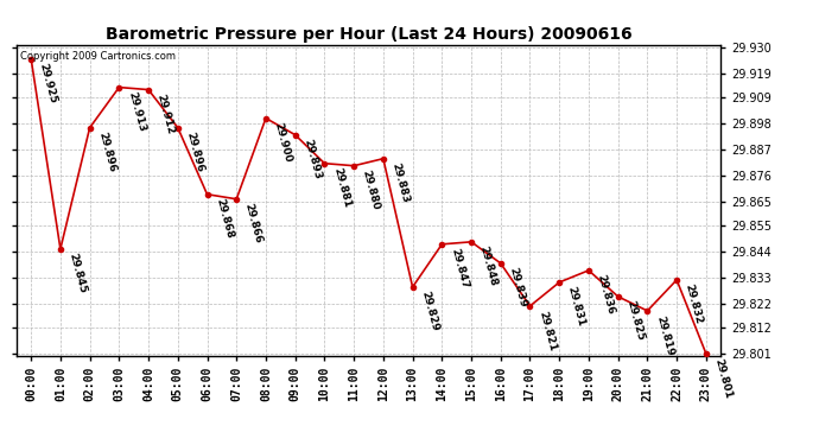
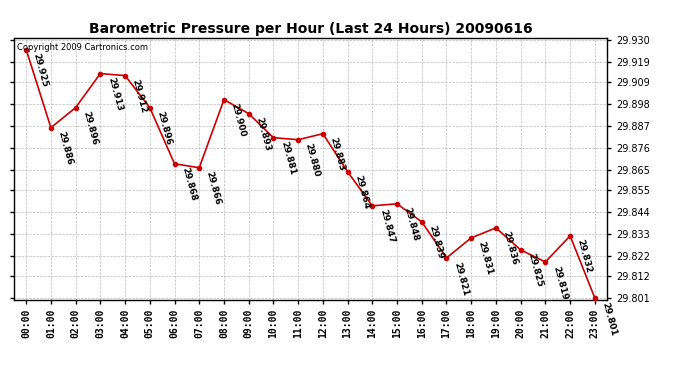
01:00: 29.845 -> 29.886
13:00: 29.829 -> 29.864
